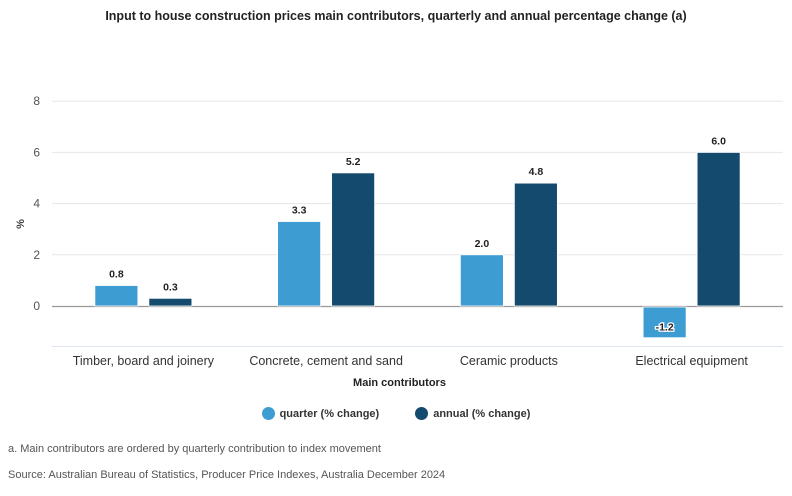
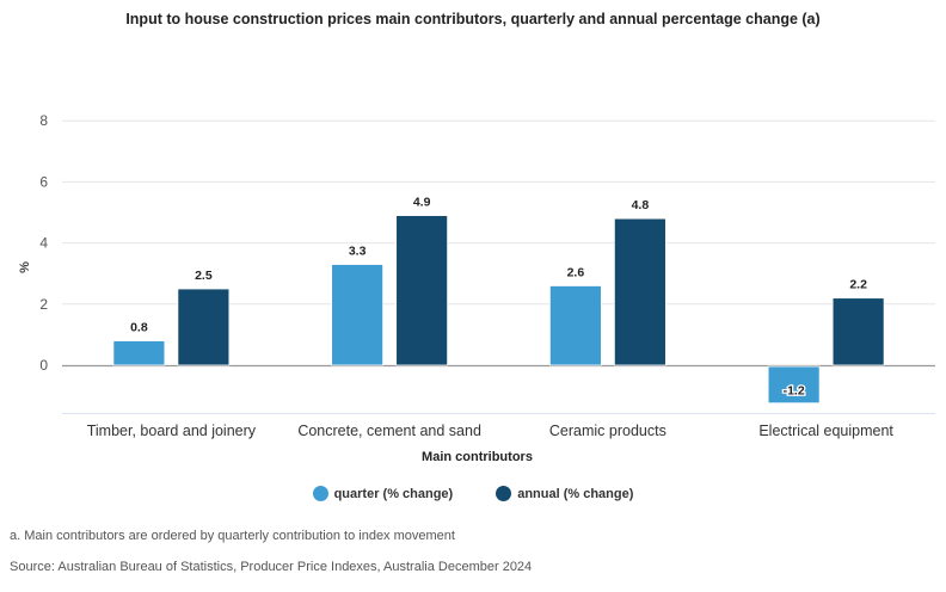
annual (% change)/Timber, board and joinery: 0.3 -> 2.5
annual (% change)/Concrete, cement and sand: 5.2 -> 4.9
quarter (% change)/Ceramic products: 2.0 -> 2.6
annual (% change)/Electrical equipment: 6.0 -> 2.2
